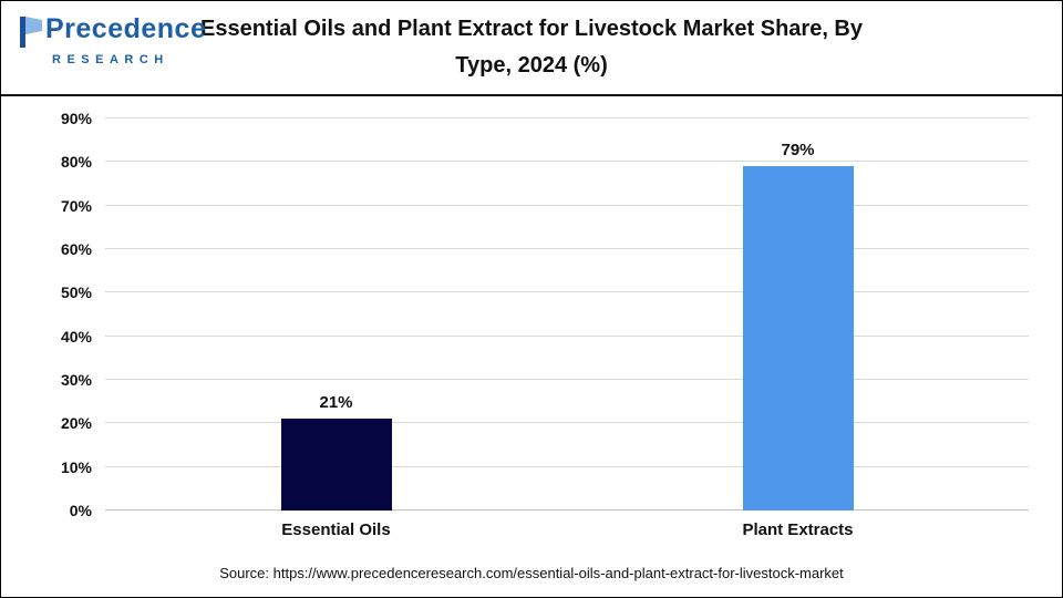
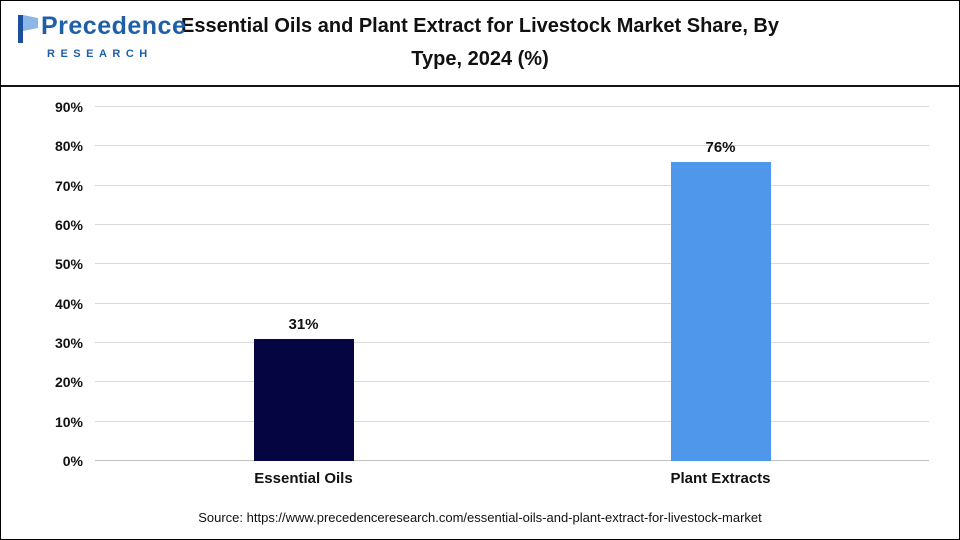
Essential Oils: 21% -> 31%
Plant Extracts: 79% -> 76%
